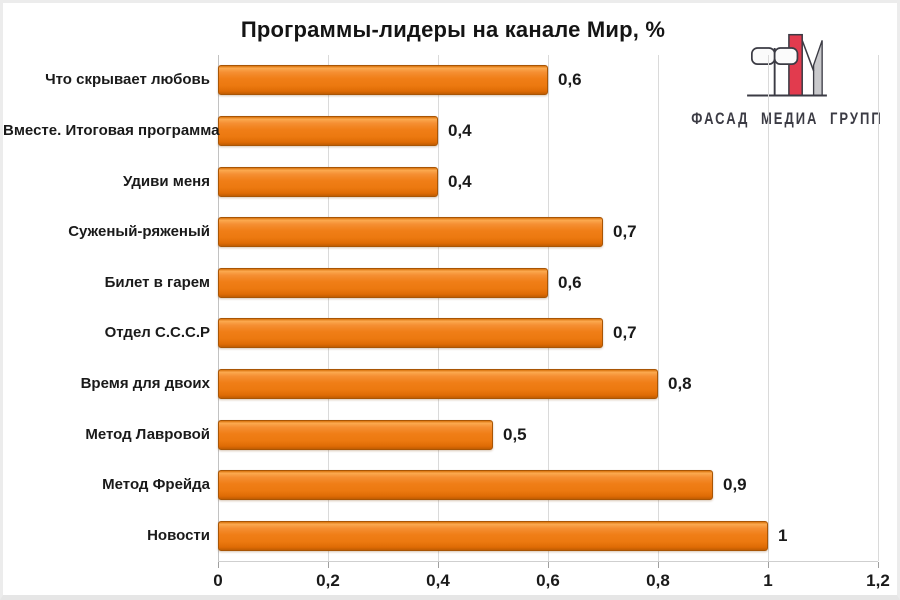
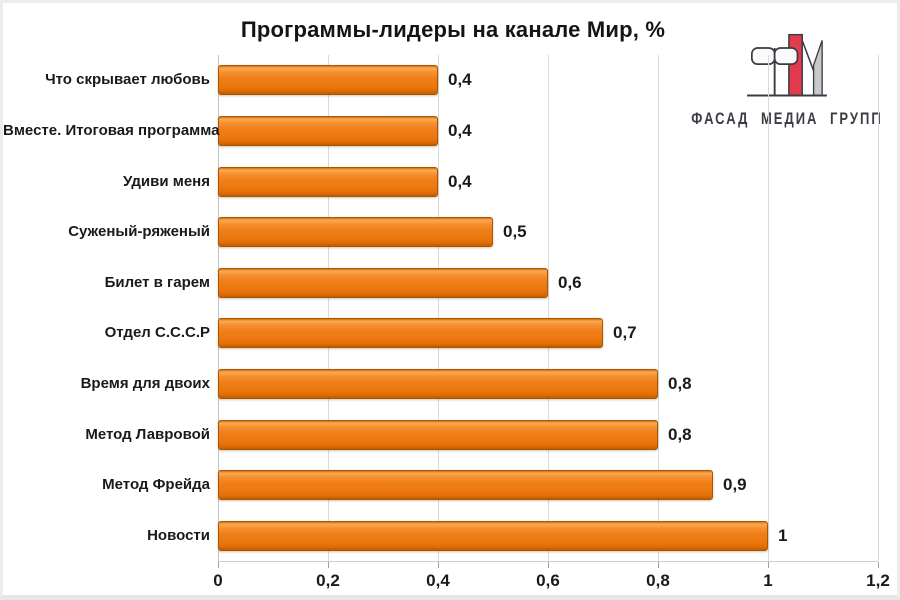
Что скрывает любовь: 0,6 -> 0,4
Суженый-ряженый: 0,7 -> 0,5
Метод Лавровой: 0,5 -> 0,8
